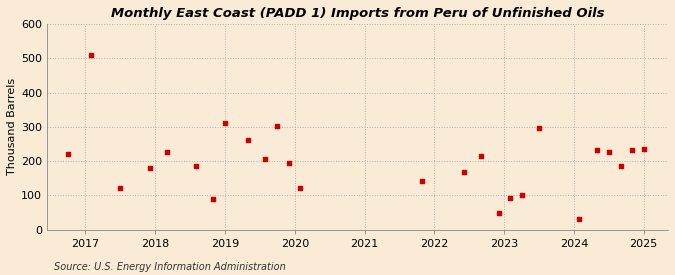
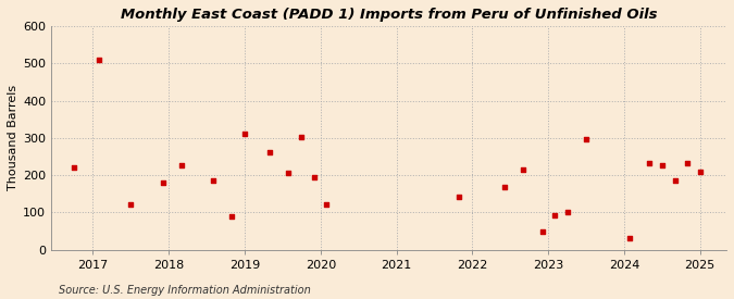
2025: 235 -> 210
